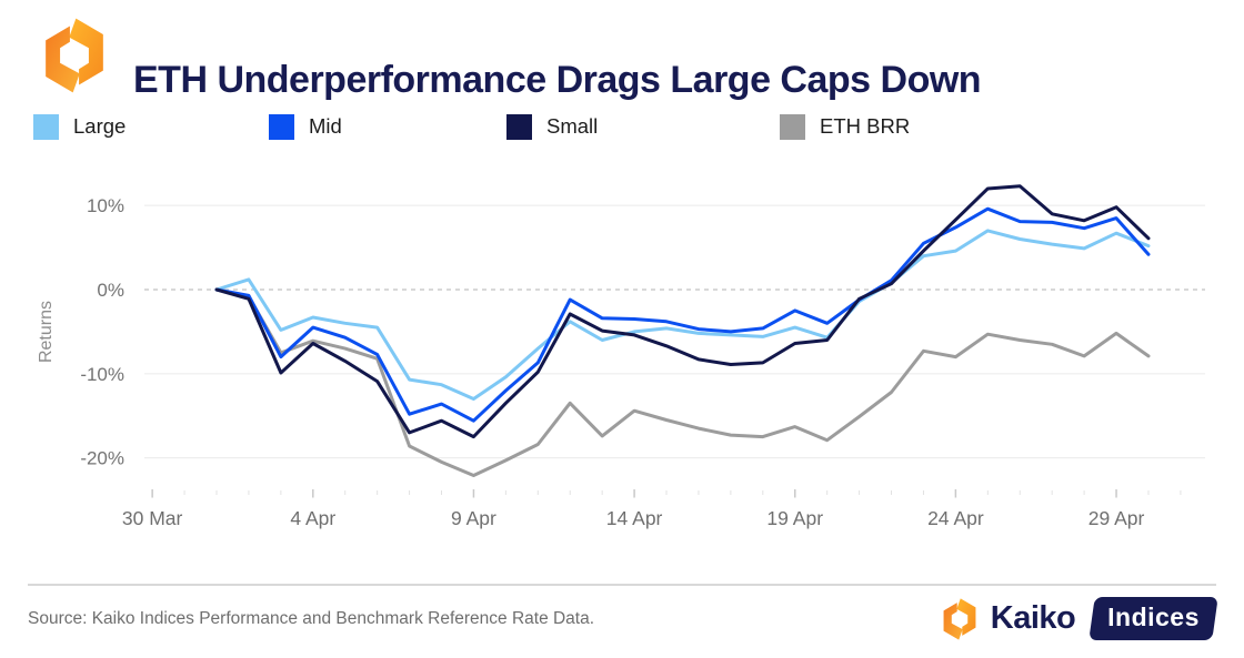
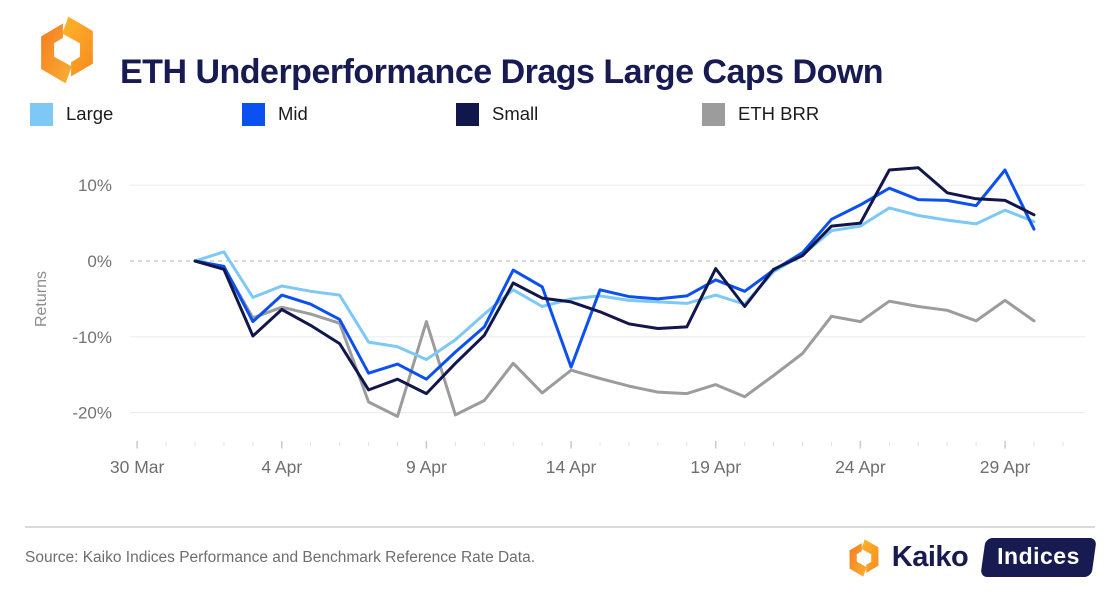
ETH BRR/9 Apr: -22% -> -8%
Mid/14 Apr: -4% -> -14%
Small/19 Apr: -6% -> -1%
Small/24 Apr: 8% -> 5%
Mid/29 Apr: 8% -> 12%
Small/29 Apr: 10% -> 8%
